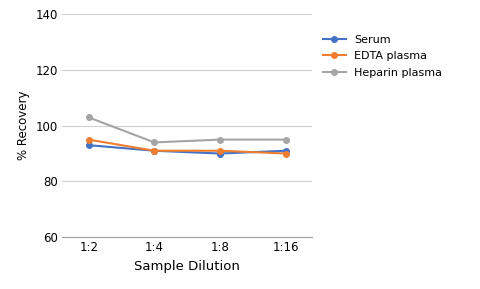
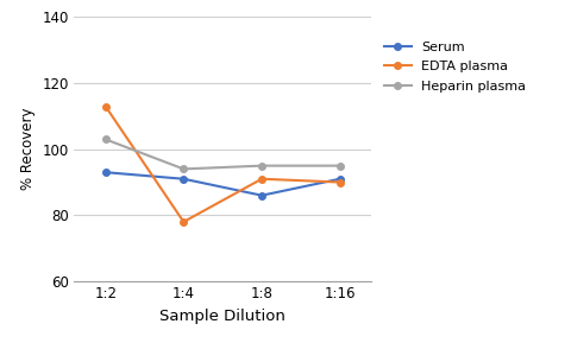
EDTA plasma/1:2: 95 -> 113
EDTA plasma/1:4: 91 -> 78
Serum/1:8: 90 -> 86
